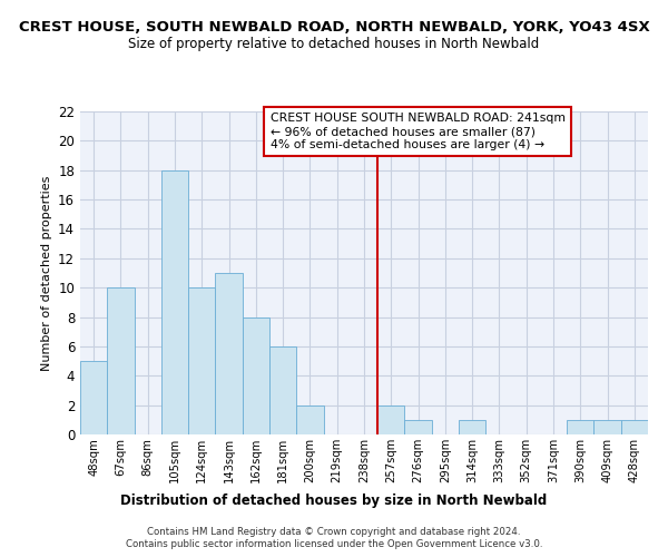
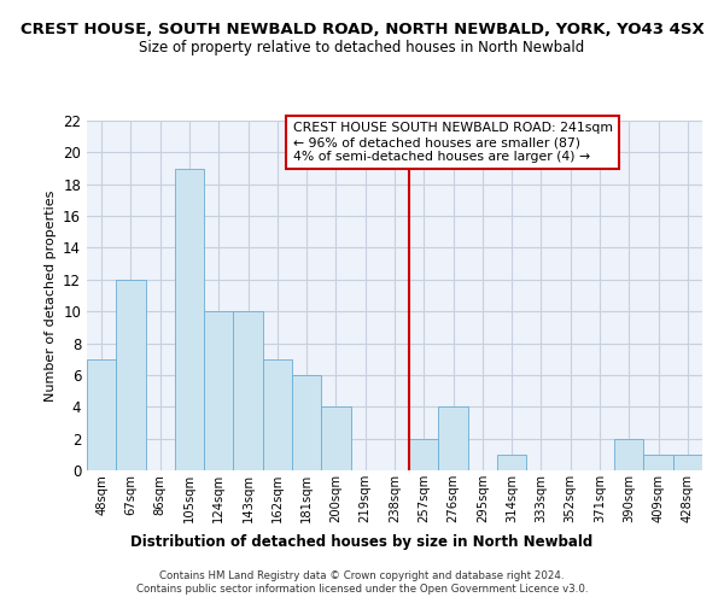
48sqm: 5 -> 7
67sqm: 10 -> 12
105sqm: 18 -> 19
143sqm: 11 -> 10
162sqm: 8 -> 7
200sqm: 2 -> 4
276sqm: 1 -> 4
390sqm: 1 -> 2
